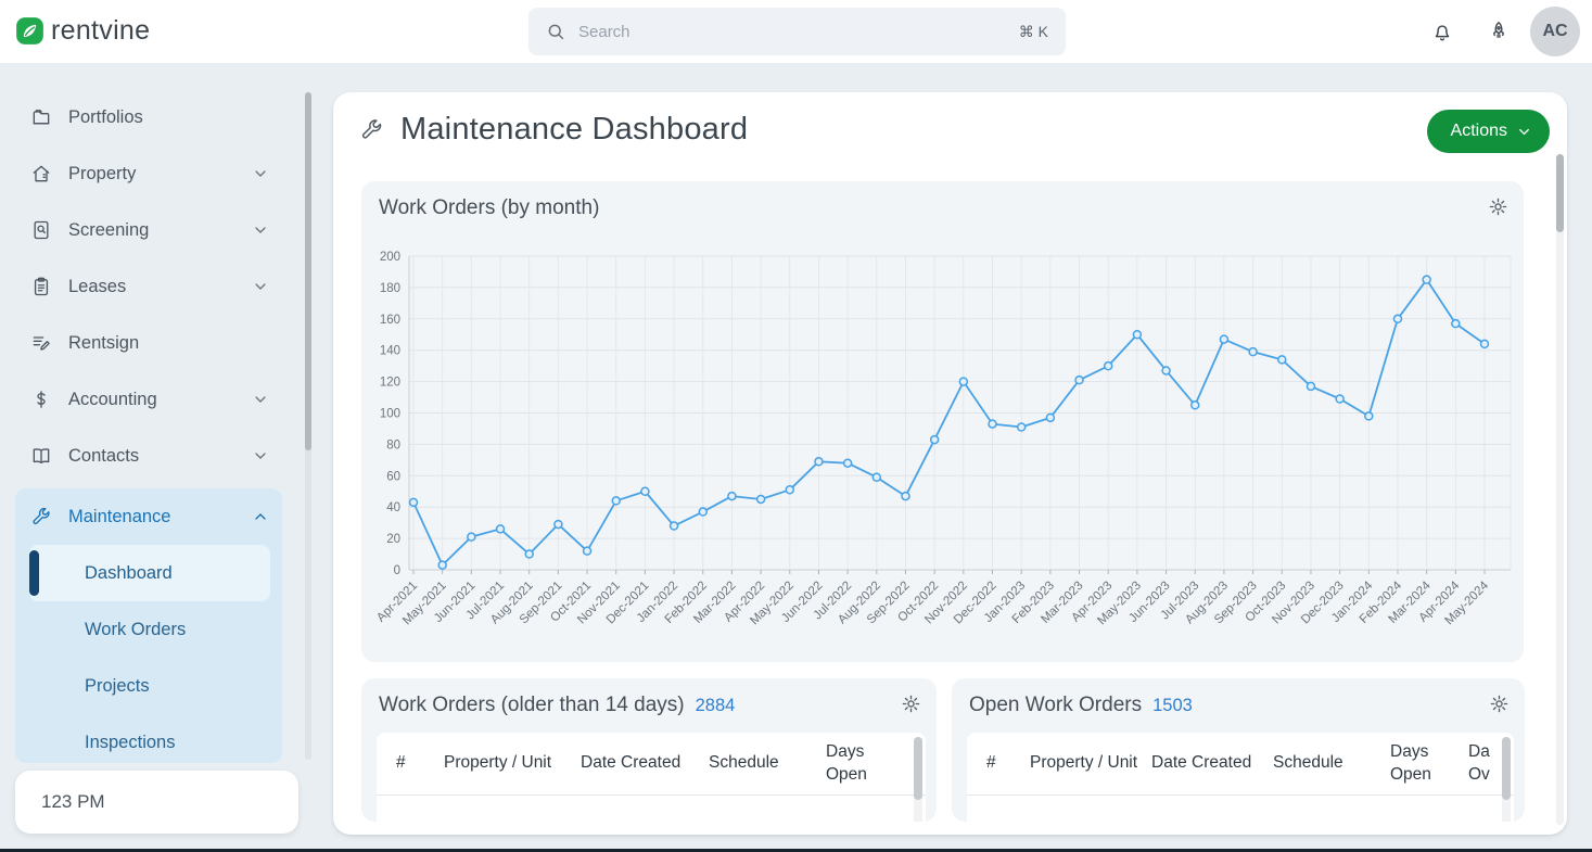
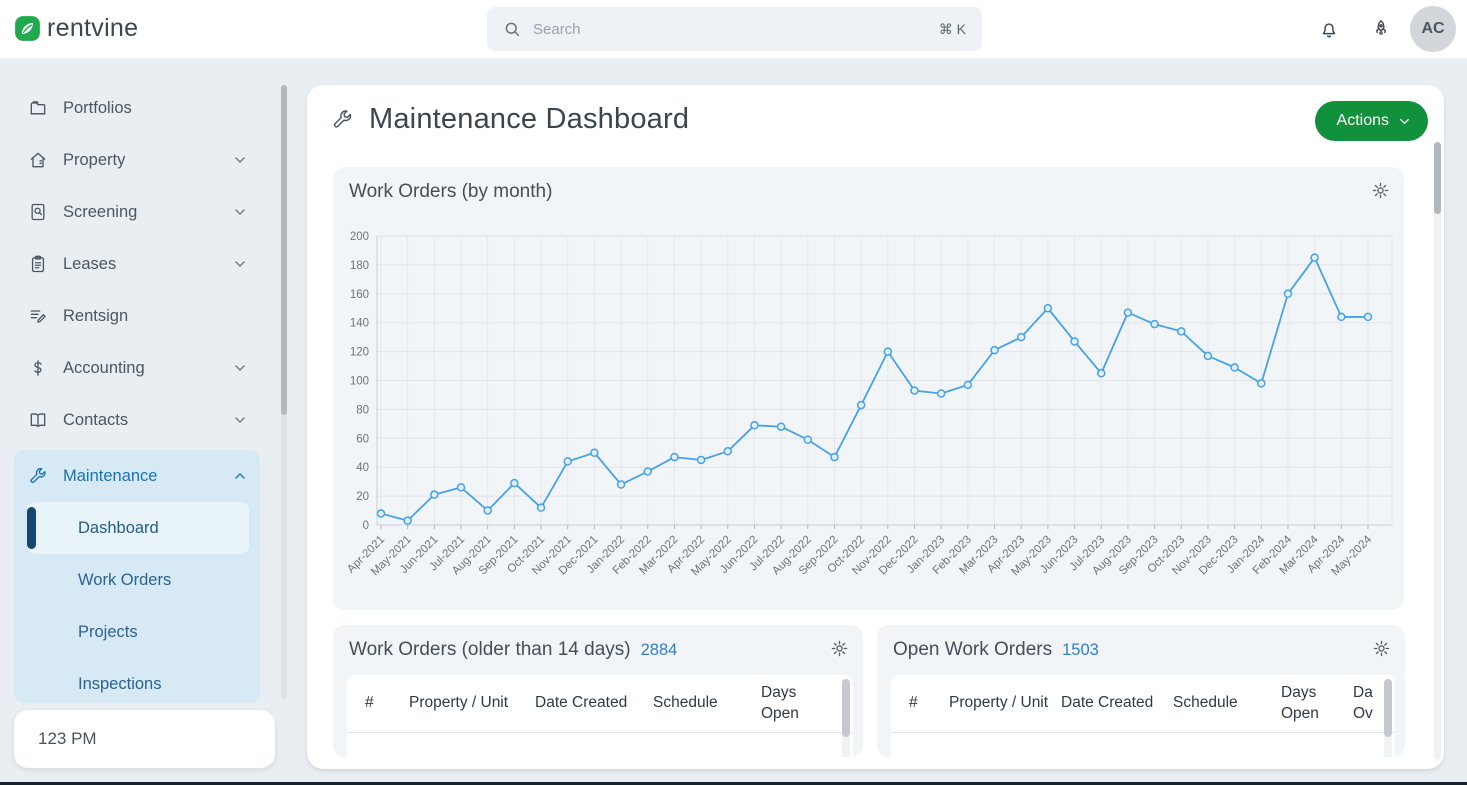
Apr-2021: 43 -> 8
Apr-2024: 157 -> 144
